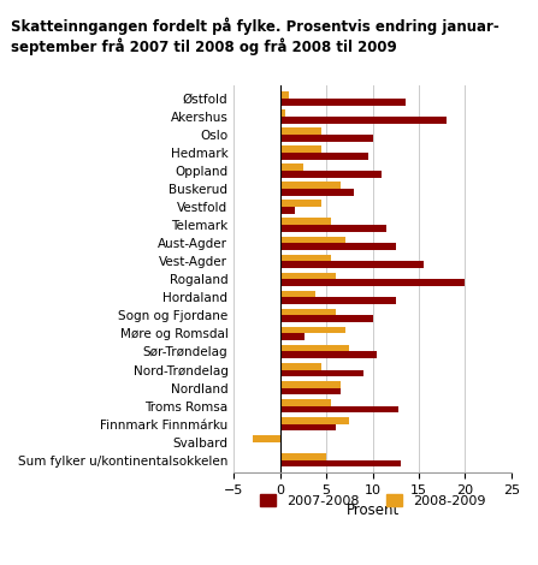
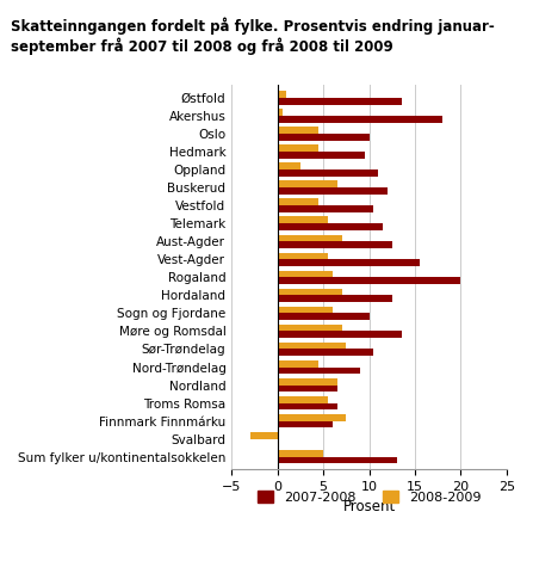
2007-2008/Buskerud: 8.0 -> 12.0
2007-2008/Vestfold: 1.6 -> 10.5
2008-2009/Hordaland: 3.8 -> 7.0
2007-2008/Møre og Romsdal: 2.6 -> 13.5
2007-2008/Troms Romsa: 12.8 -> 6.5
